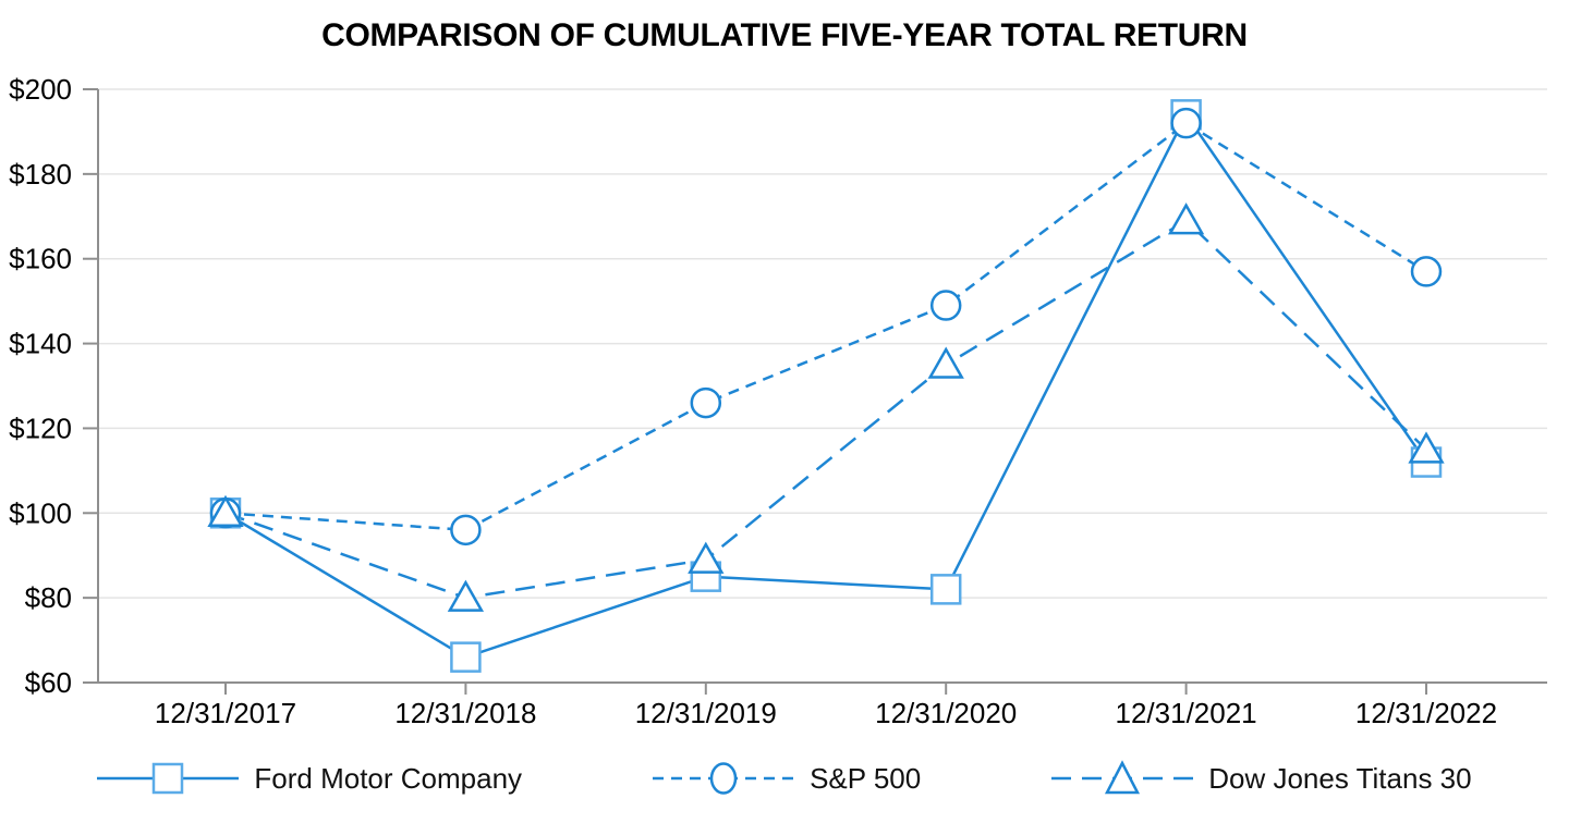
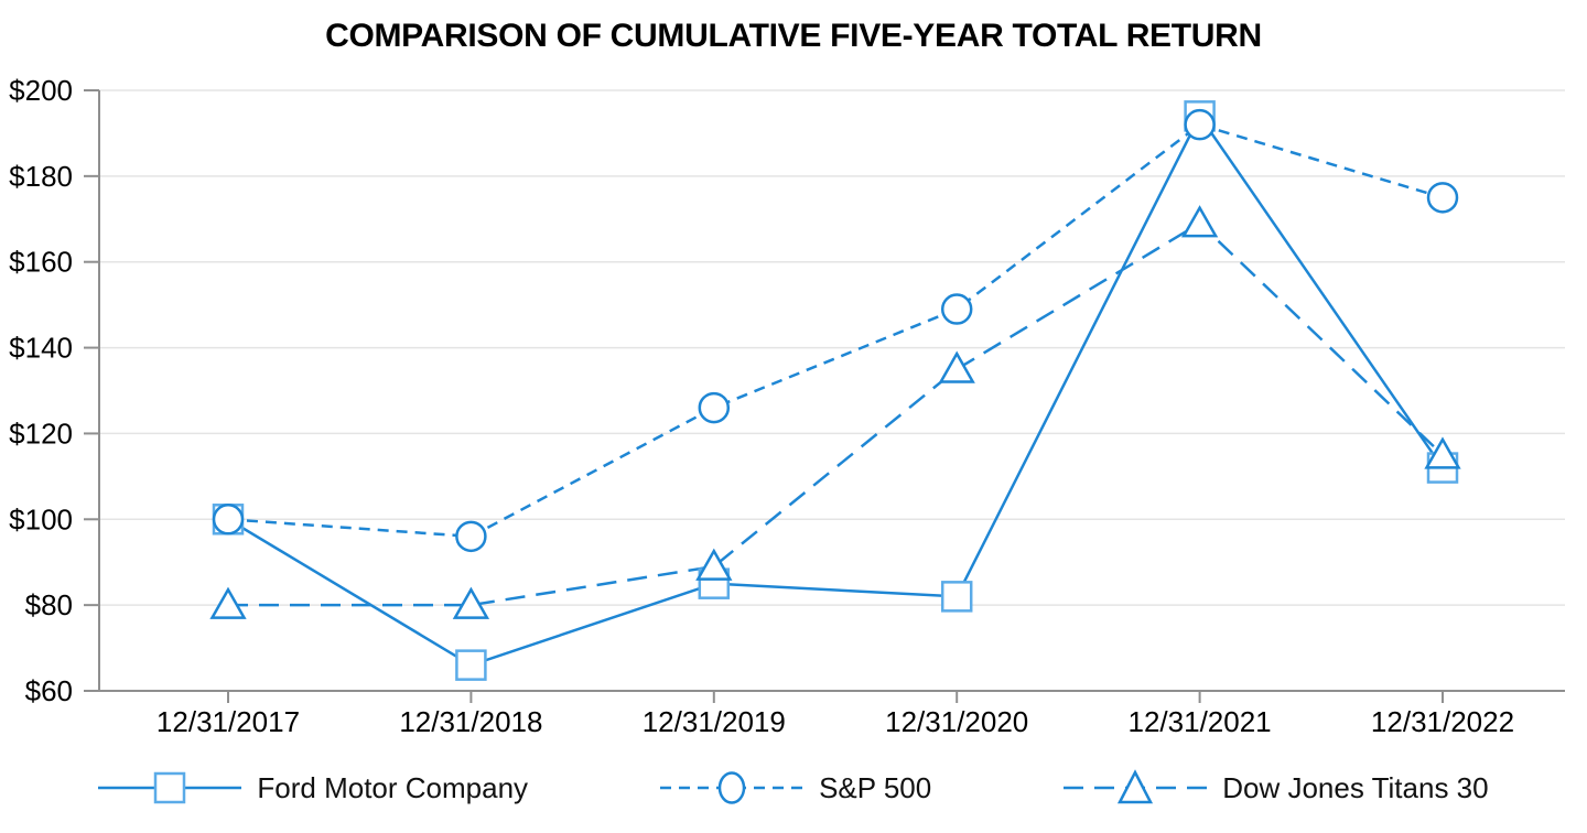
Dow Jones Titans 30/12/31/2017: $100 -> $80
S&P 500/12/31/2022: $157 -> $175
